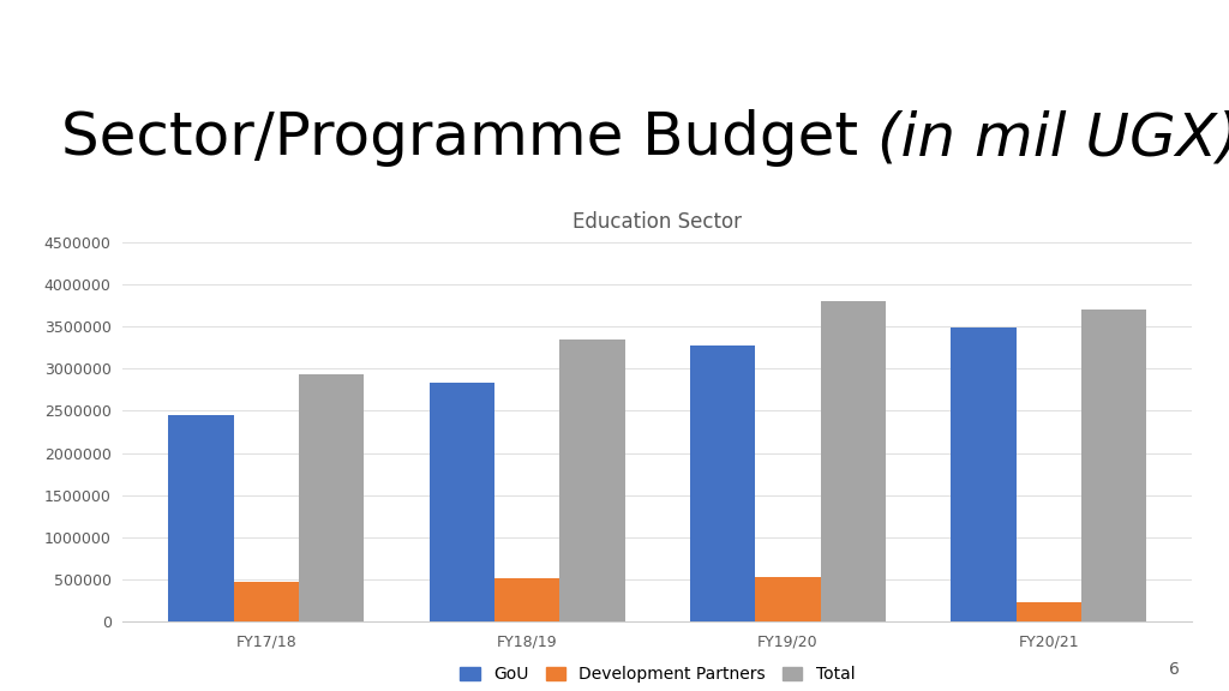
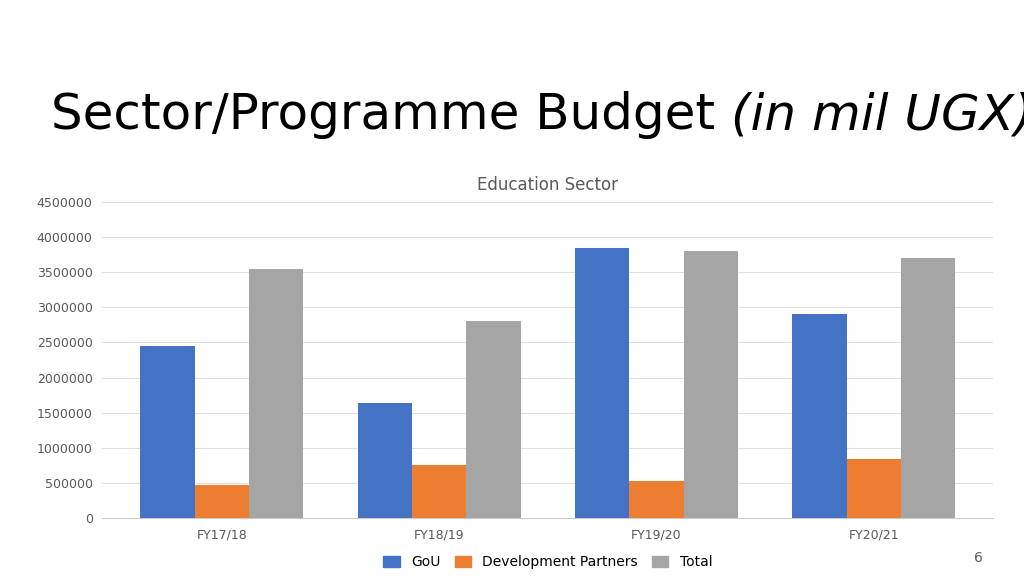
Total/FY17/18: 2930000 -> 3540000
GoU/FY18/19: 2830000 -> 1640000
Development Partners/FY18/19: 510000 -> 760000
Total/FY18/19: 3350000 -> 2800000
GoU/FY19/20: 3270000 -> 3840000
GoU/FY20/21: 3480000 -> 2900000
Development Partners/FY20/21: 230000 -> 840000
